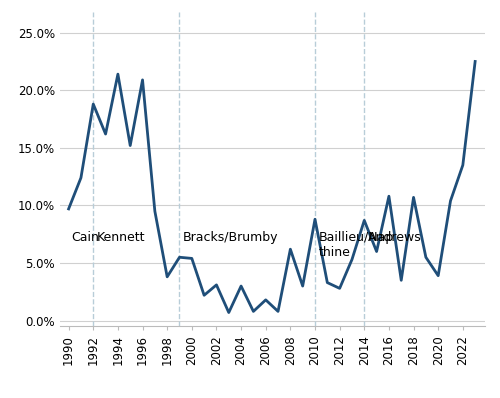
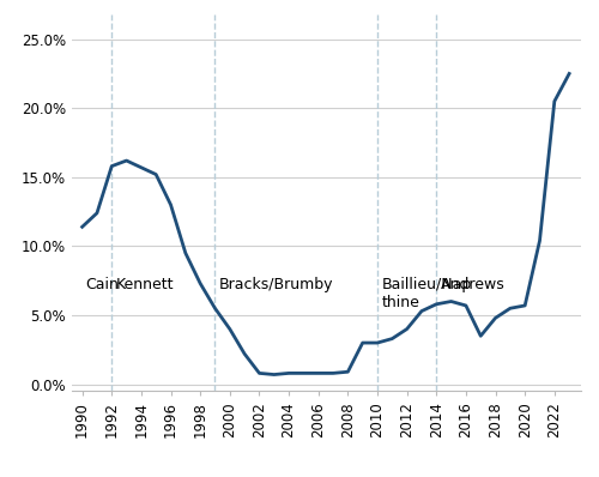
1990: 9.7% -> 11.4%
1992: 18.8% -> 15.8%
1994: 21.4% -> 15.7%
1996: 20.9% -> 13.0%
1998: 3.8% -> 7.3%
2000: 5.4% -> 4.0%
2002: 3.1% -> 0.8%
2004: 3.0% -> 0.8%
2006: 1.8% -> 0.8%
2008: 6.2% -> 0.9%
2010: 8.8% -> 3.0%
2012: 2.8% -> 4.0%
2014: 8.7% -> 5.8%
2016: 10.8% -> 5.7%
2018: 10.7% -> 4.8%
2020: 3.9% -> 5.7%
2022: 13.5% -> 20.5%
